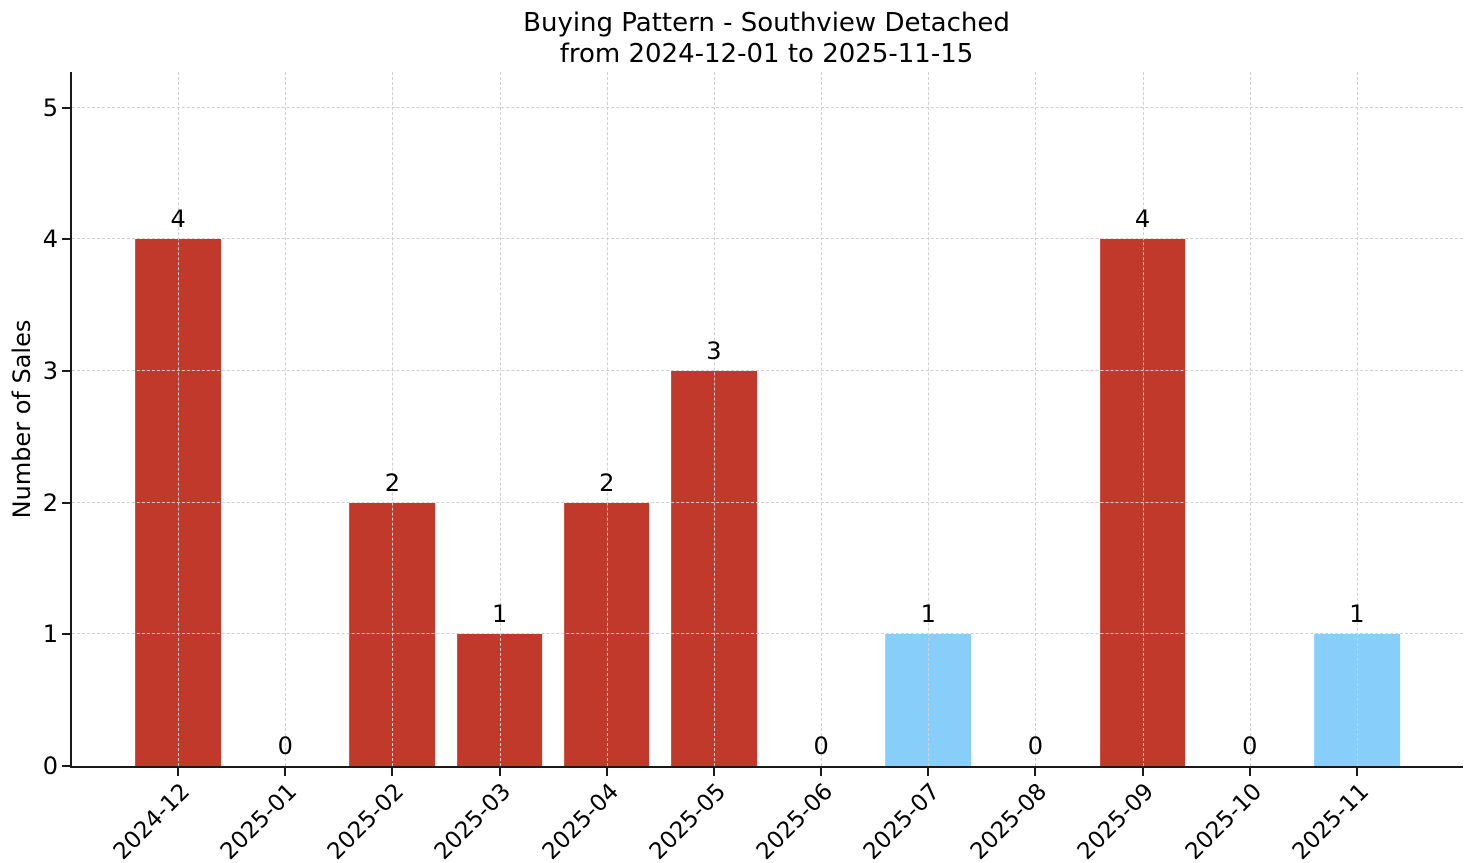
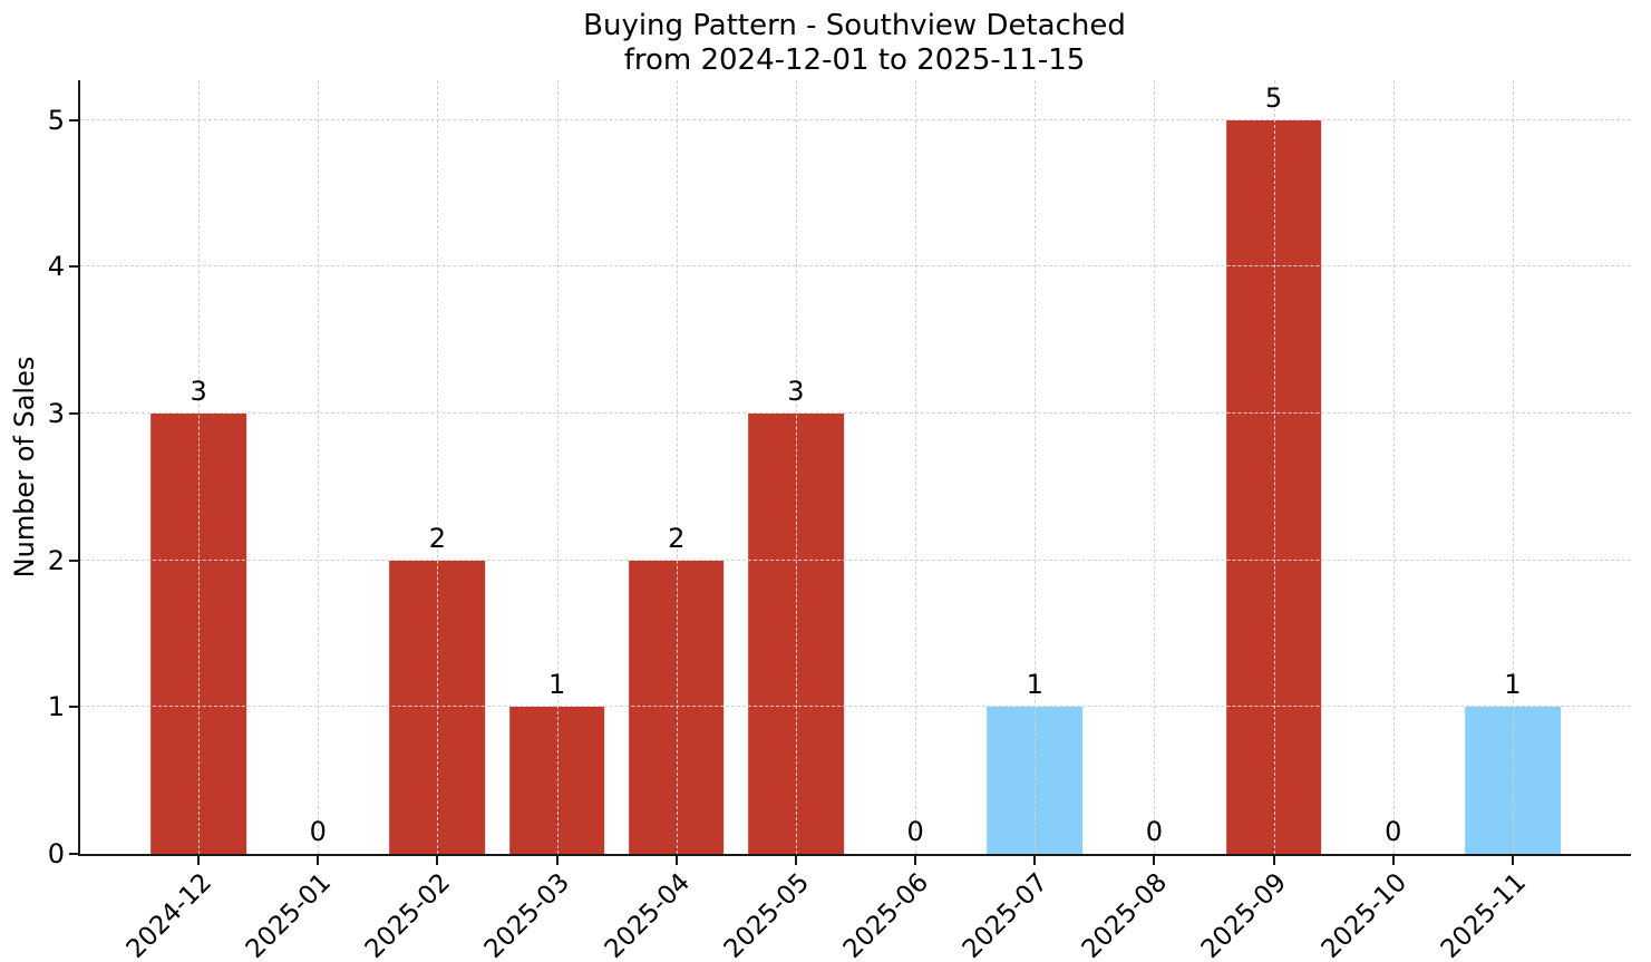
2024-12: 4 -> 3
2025-09: 4 -> 5
